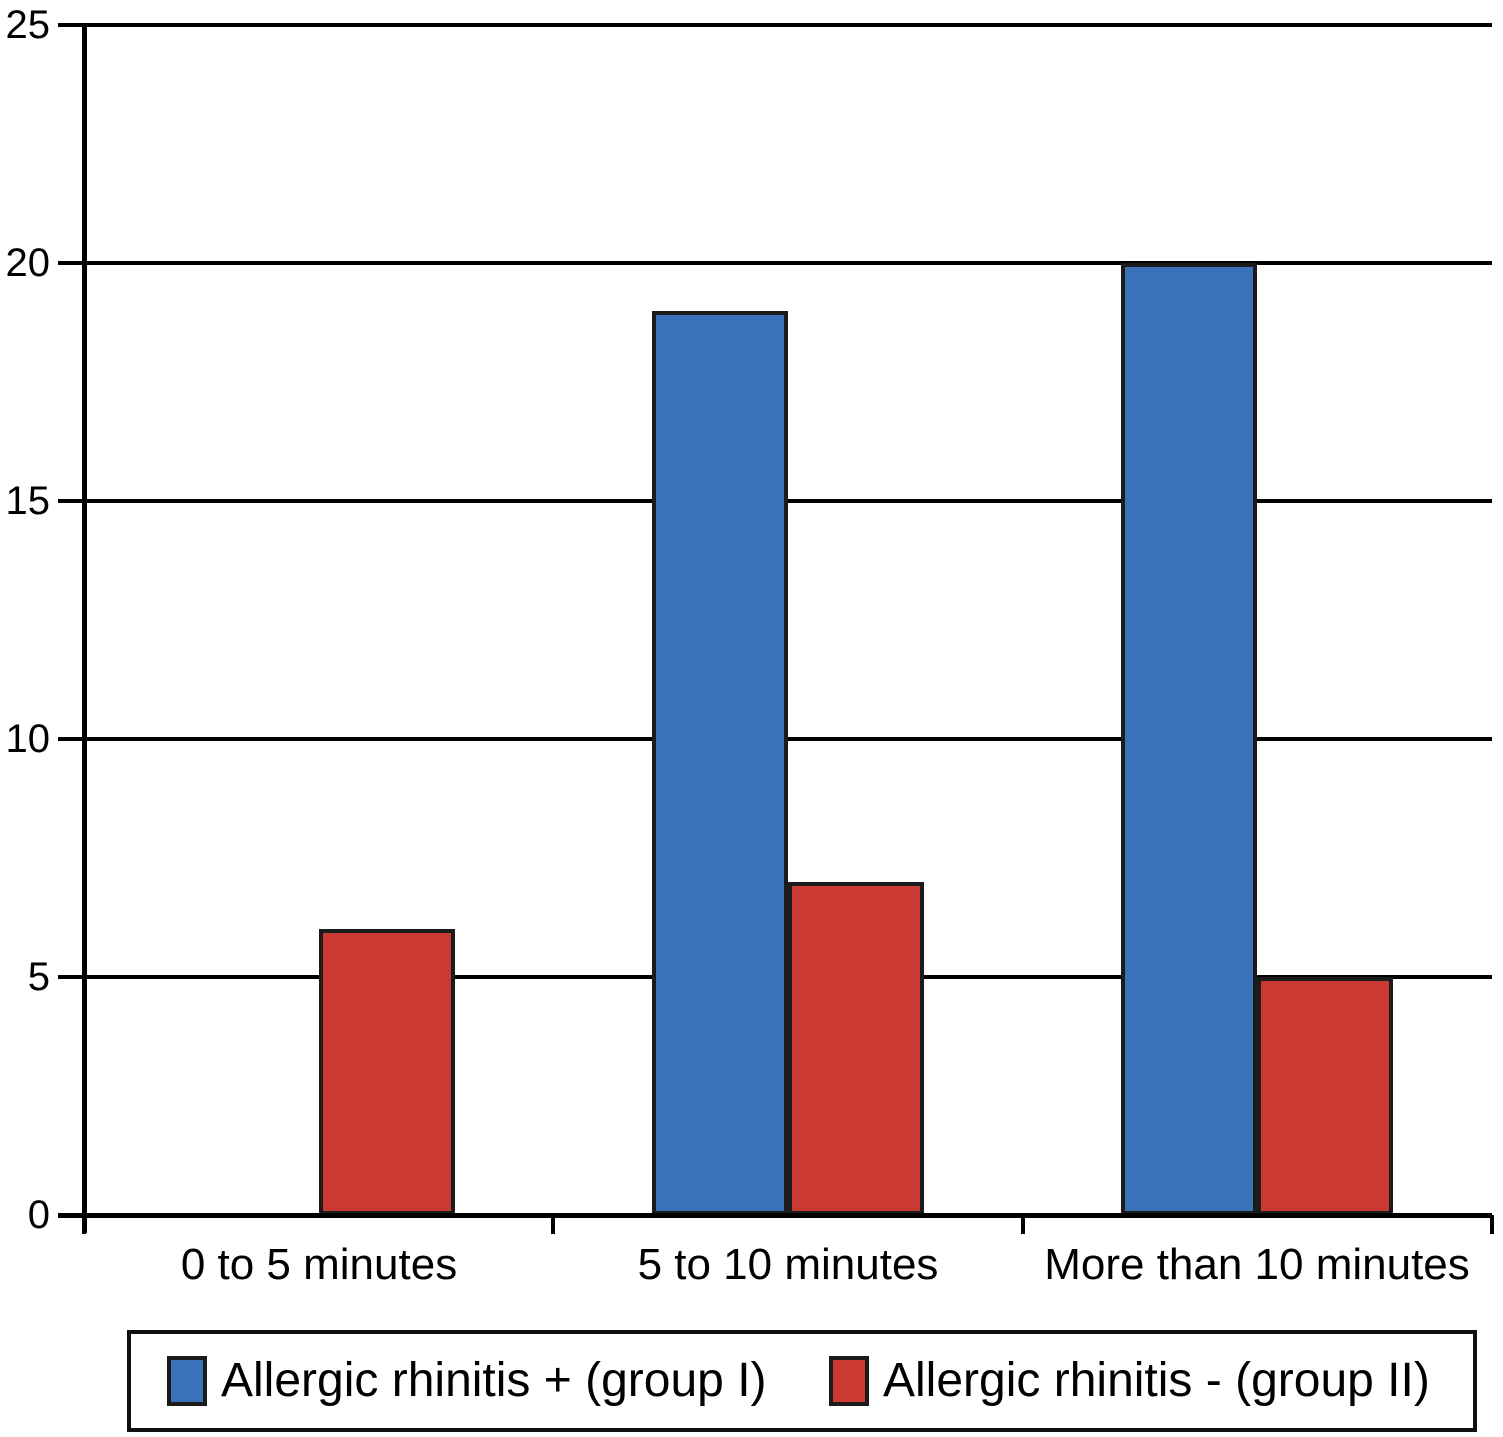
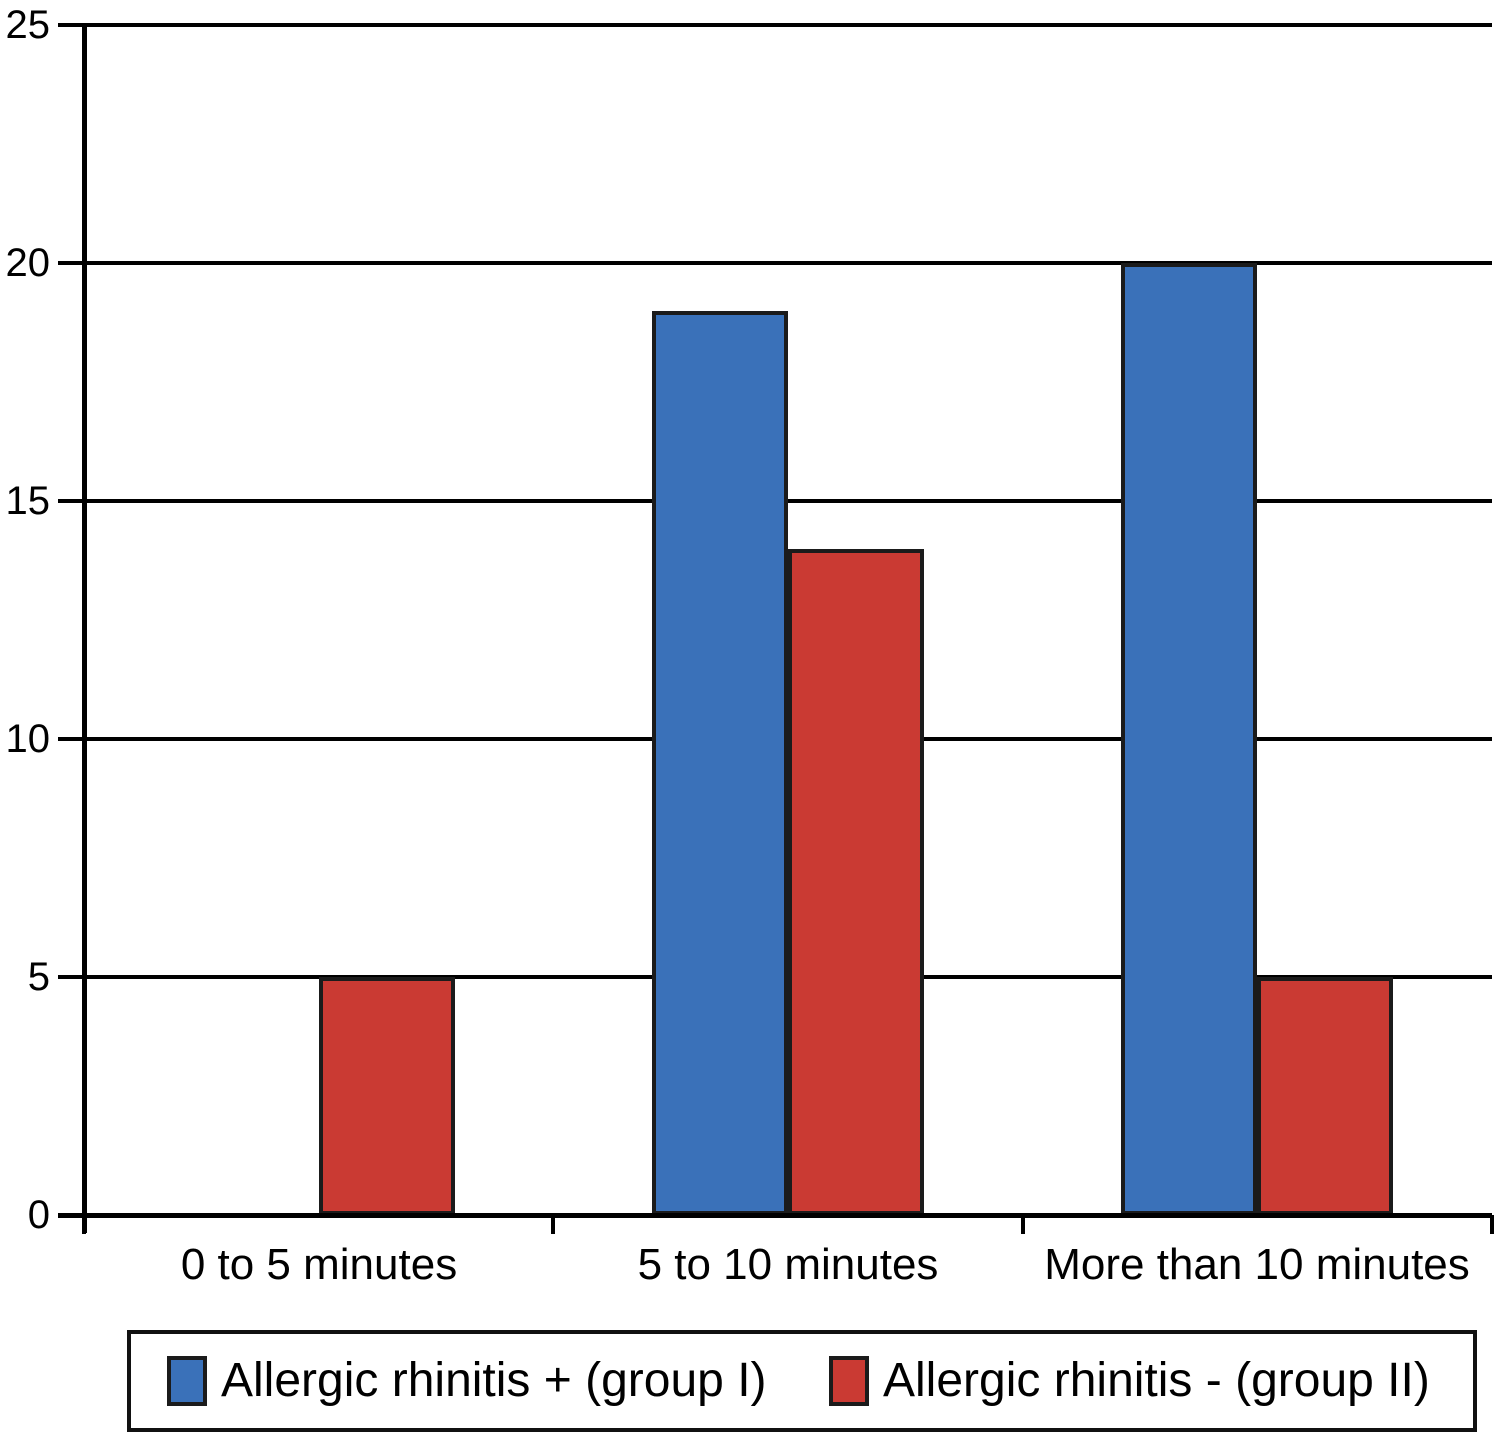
Allergic rhinitis - (group II)/0 to 5 minutes: 6 -> 5
Allergic rhinitis - (group II)/5 to 10 minutes: 7 -> 14
